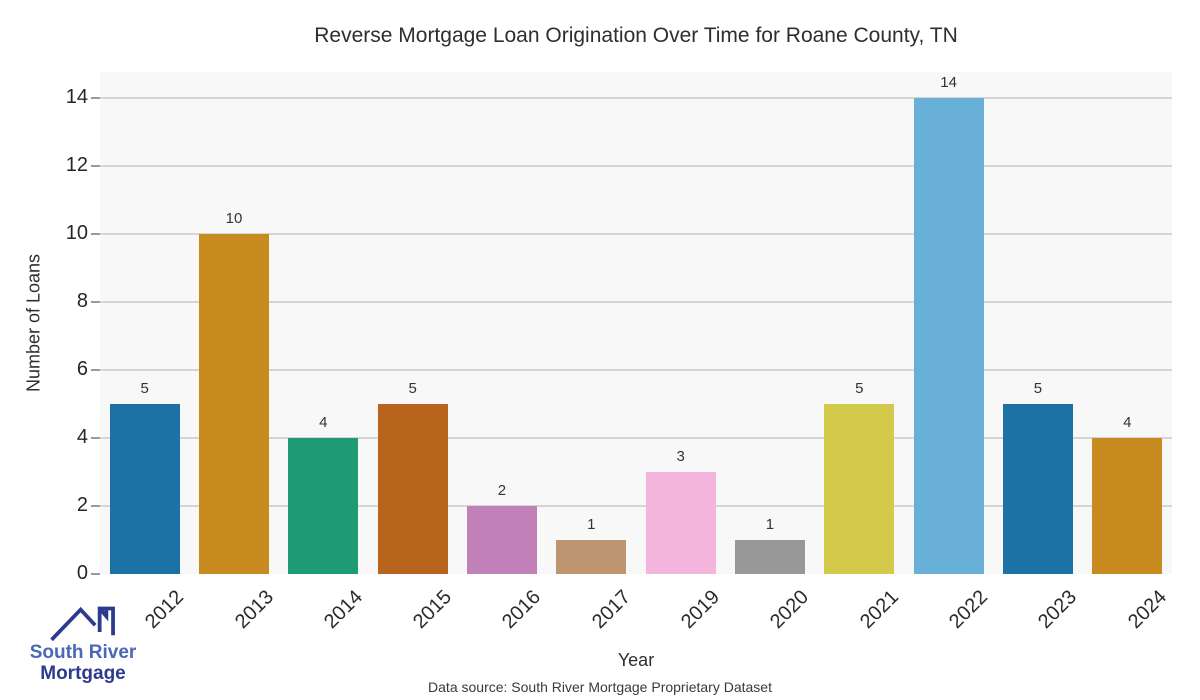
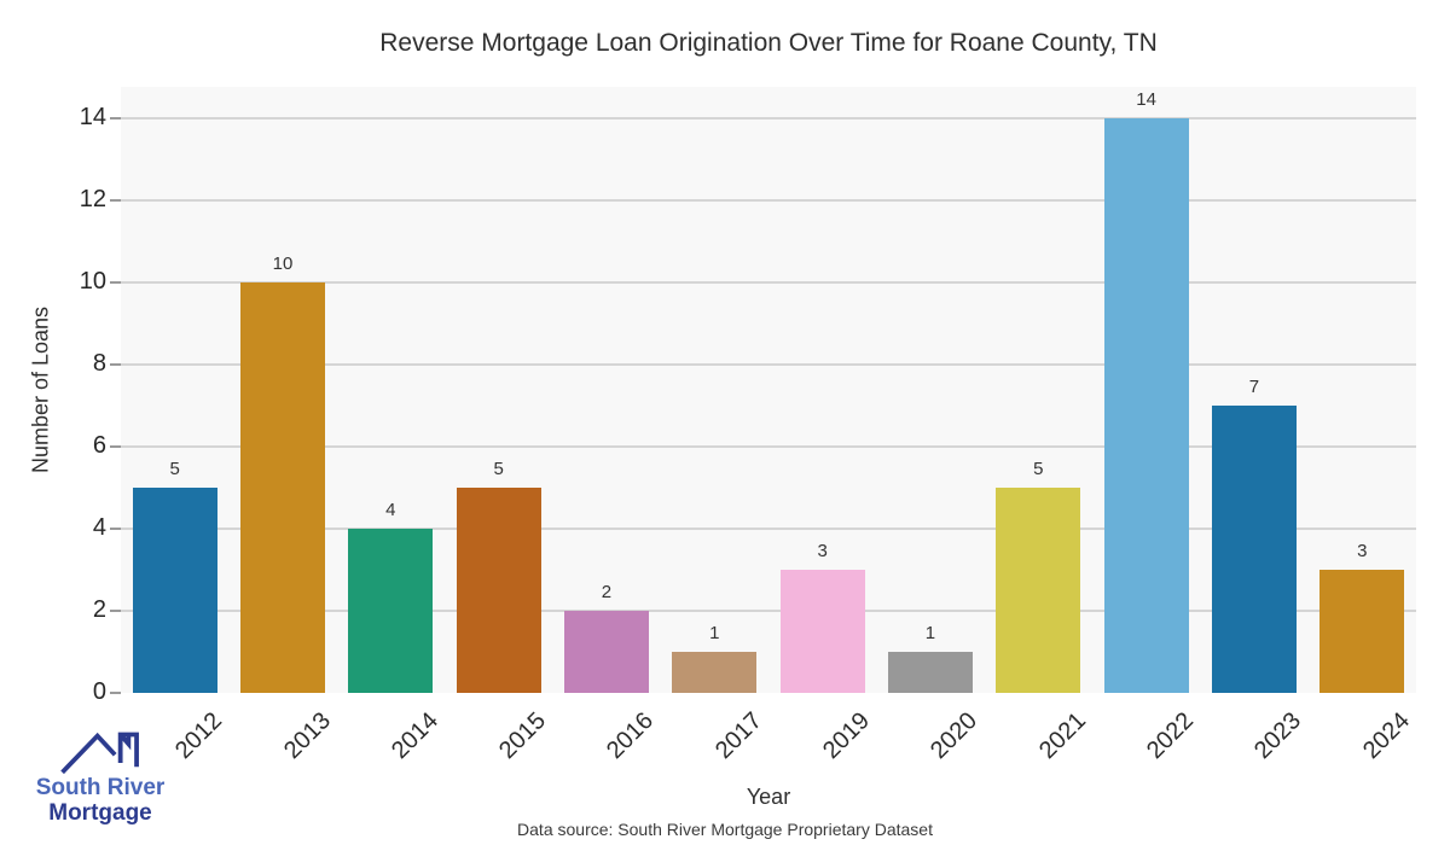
2023: 5 -> 7
2024: 4 -> 3
